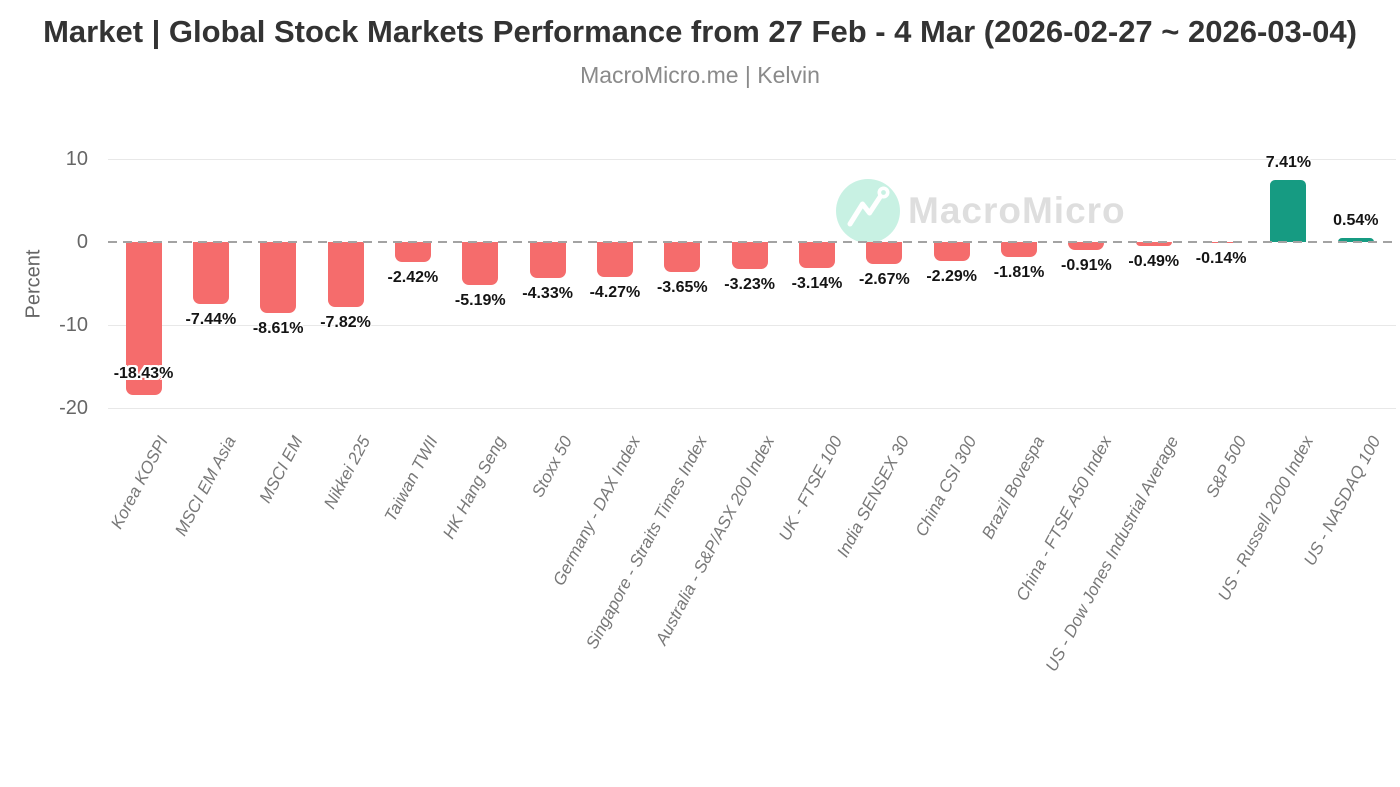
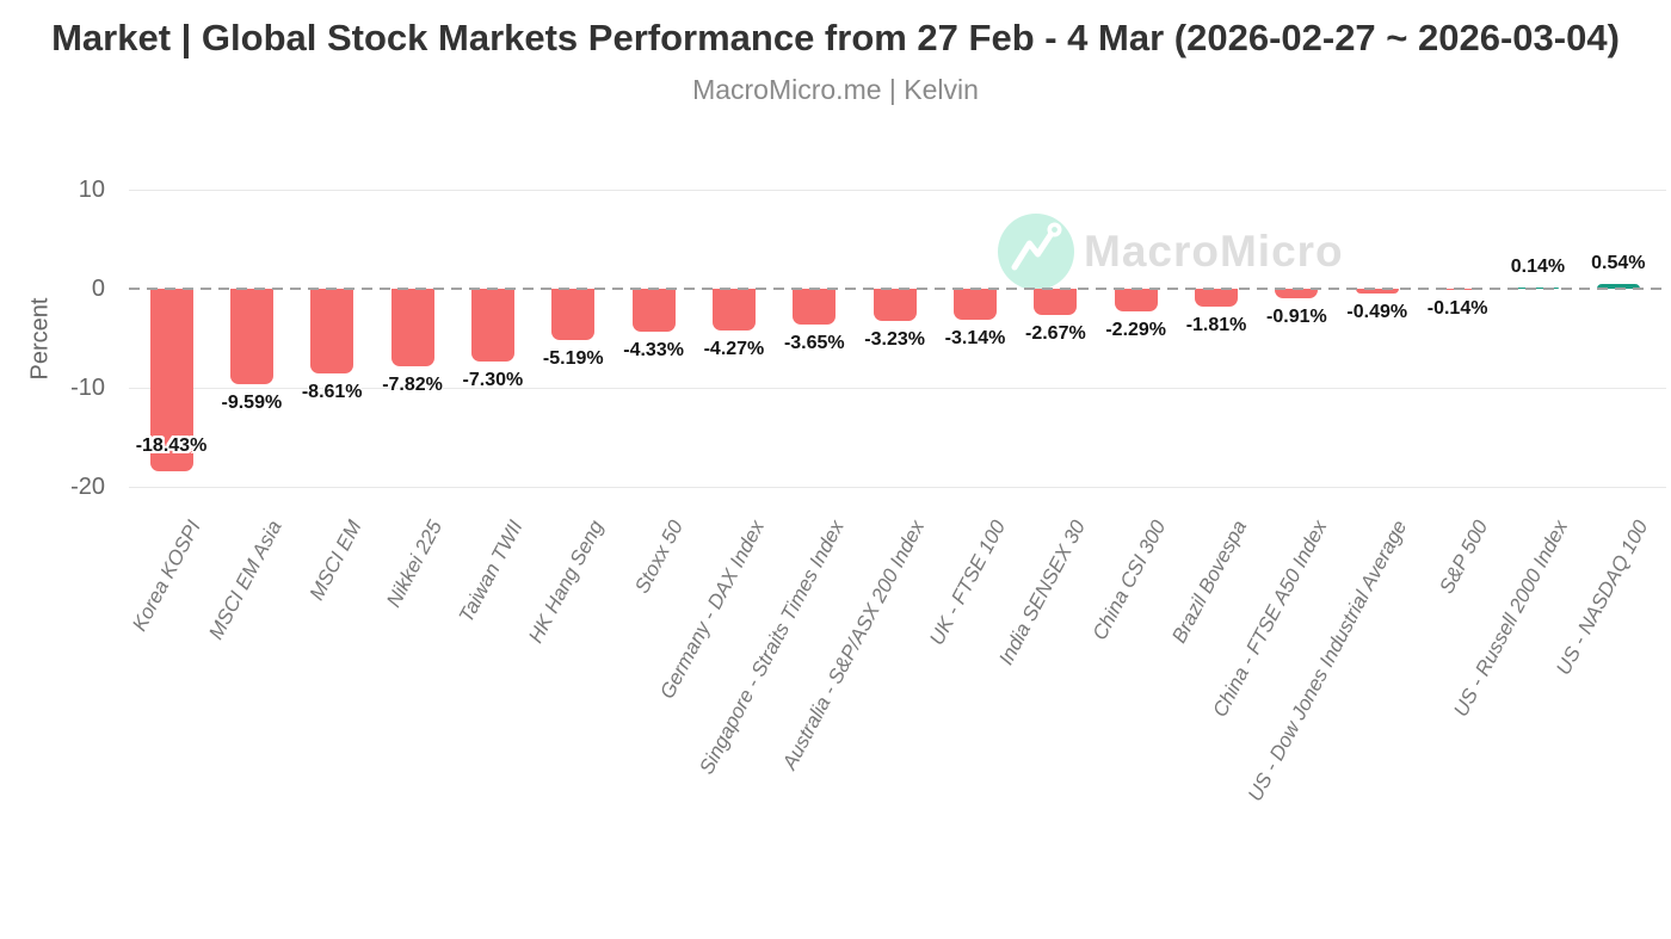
MSCI EM Asia: -7.44% -> -9.59%
Taiwan TWII: -2.42% -> -7.30%
US - Russell 2000 Index: 7.41% -> 0.14%
